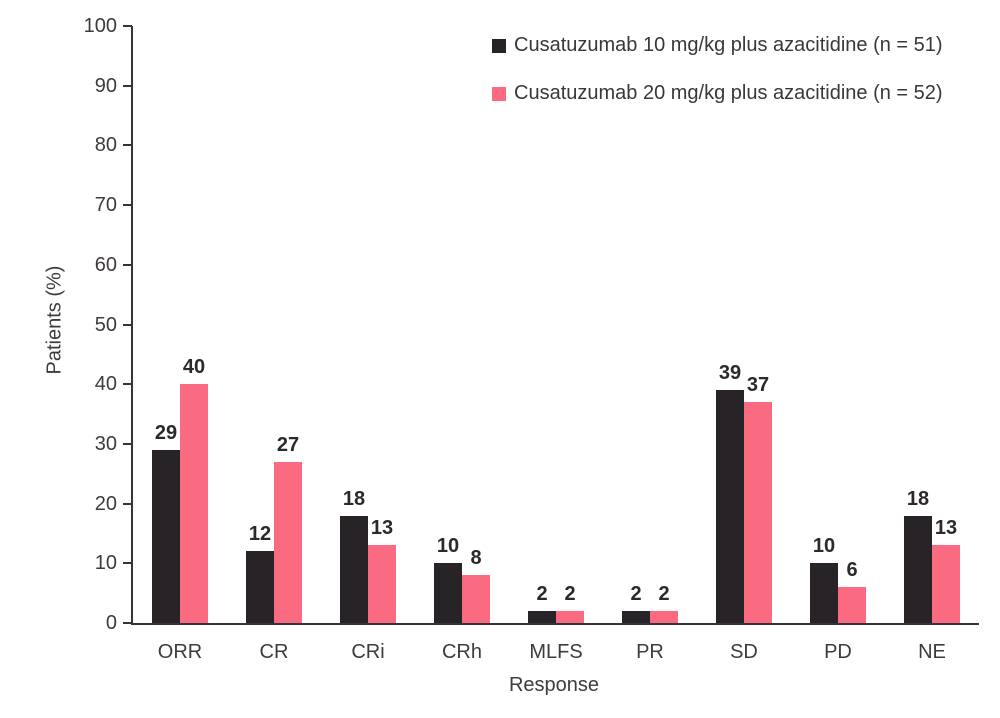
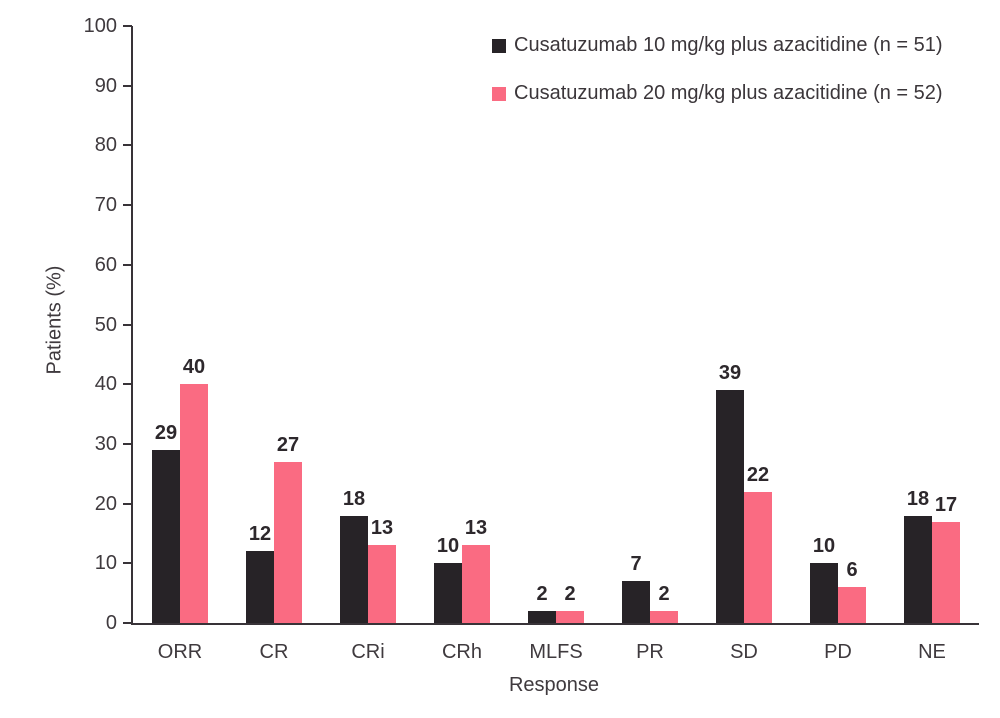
Cusatuzumab 20 mg/kg plus azacitidine (n = 52)/CRh: 8 -> 13
Cusatuzumab 10 mg/kg plus azacitidine (n = 51)/PR: 2 -> 7
Cusatuzumab 20 mg/kg plus azacitidine (n = 52)/SD: 37 -> 22
Cusatuzumab 20 mg/kg plus azacitidine (n = 52)/NE: 13 -> 17
